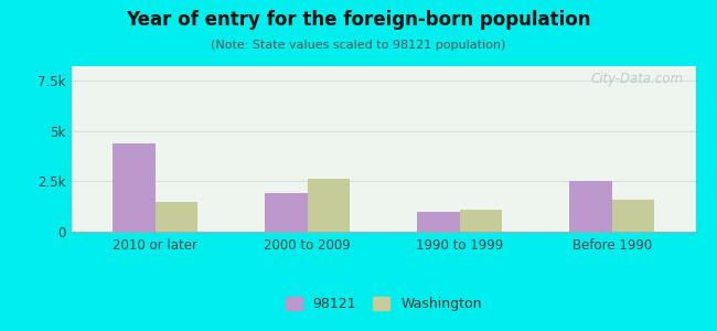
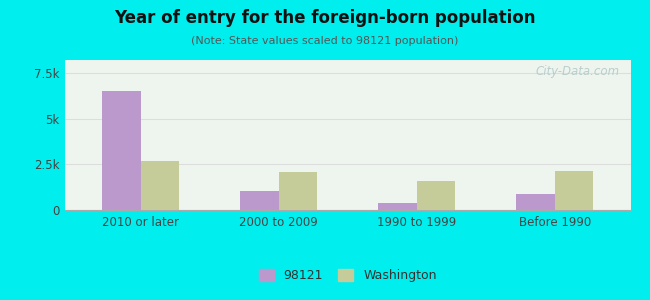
98121/2010 or later: 4.4k -> 6.5k
Washington/2010 or later: 1.5k -> 2.7k
98121/2000 to 2009: 1.9k -> 1.0k
Washington/2000 to 2009: 2.6k -> 2.1k
98121/1990 to 1999: 1.0k -> 0.4k
Washington/1990 to 1999: 1.1k -> 1.6k
98121/Before 1990: 2.5k -> 0.8k
Washington/Before 1990: 1.6k -> 2.2k
